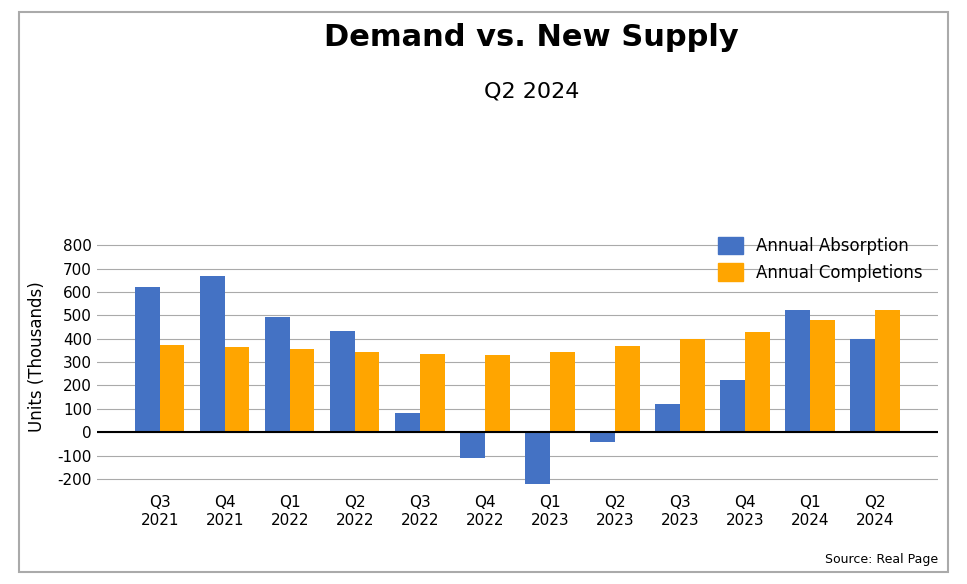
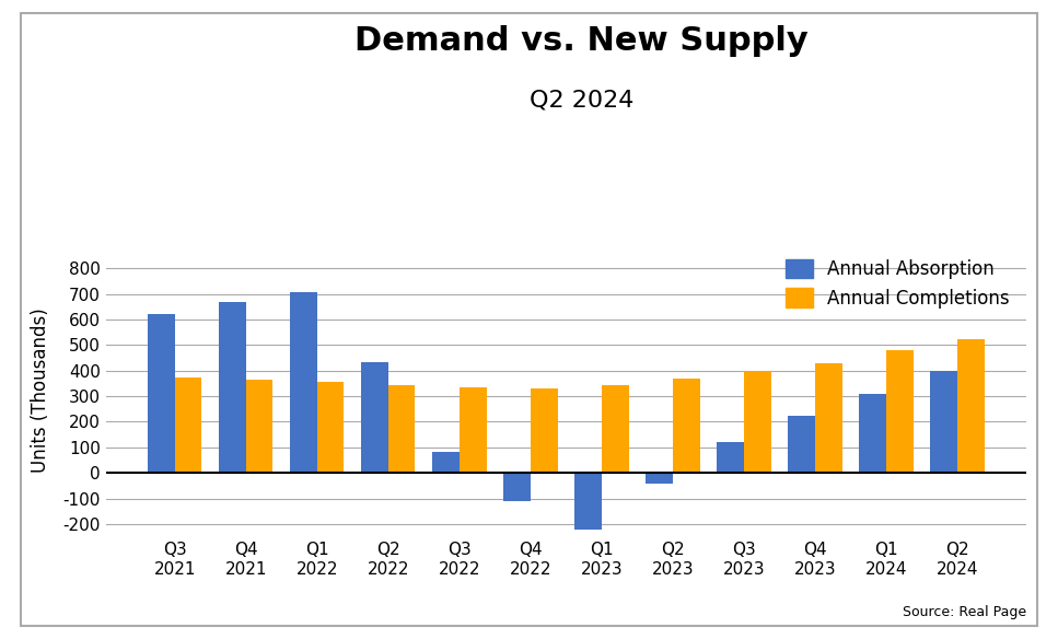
Annual Absorption/Q1 2022: 495 -> 705
Annual Absorption/Q1 2024: 525 -> 310
